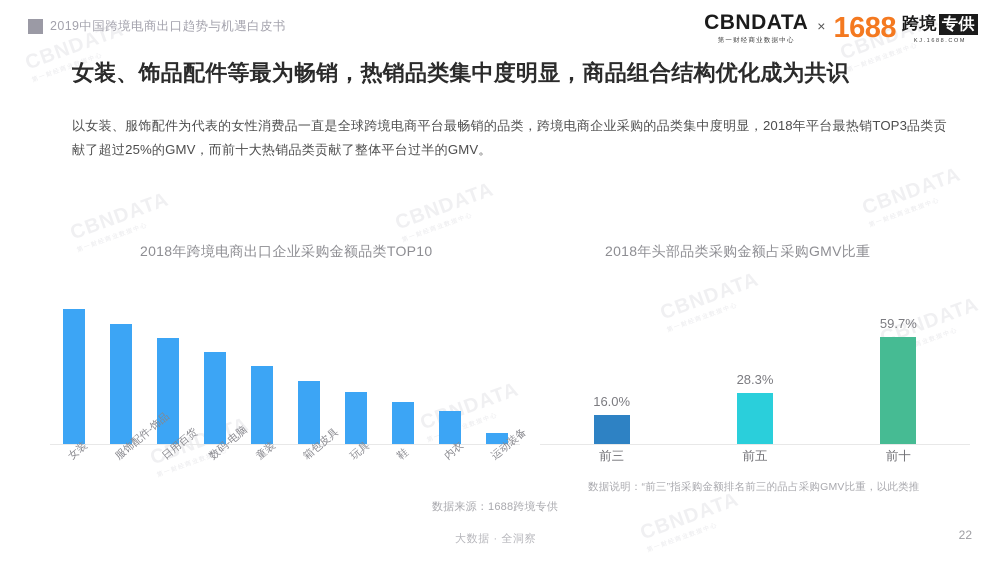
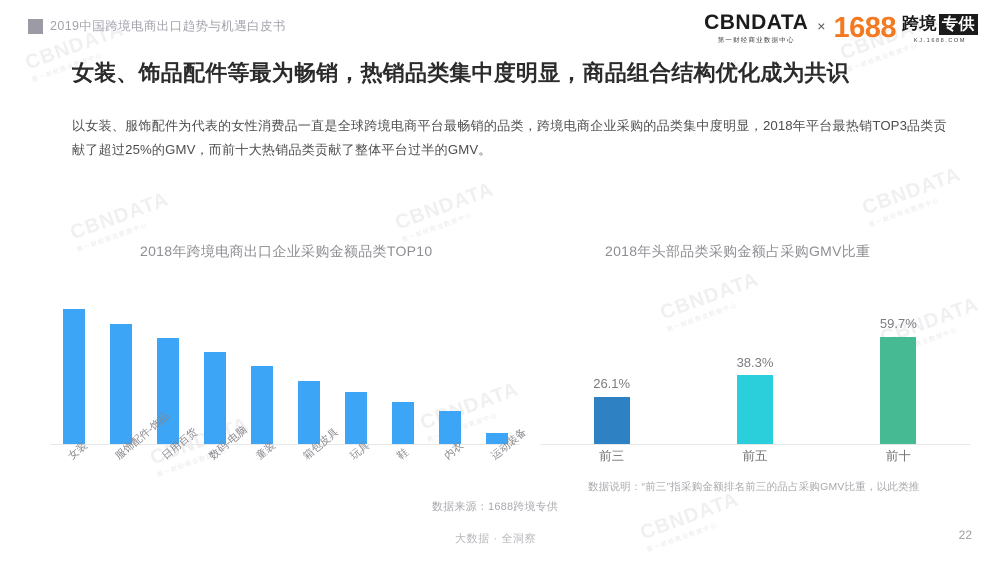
2018年头部品类采购金额占采购GMV比重/前三: 16.0% -> 26.1%
2018年头部品类采购金额占采购GMV比重/前五: 28.3% -> 38.3%
